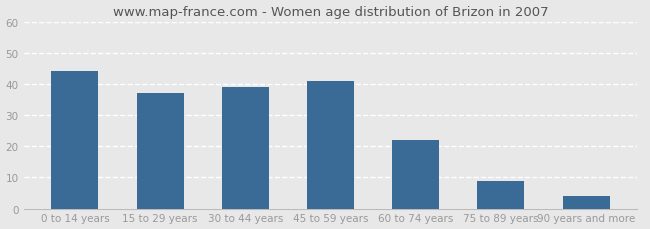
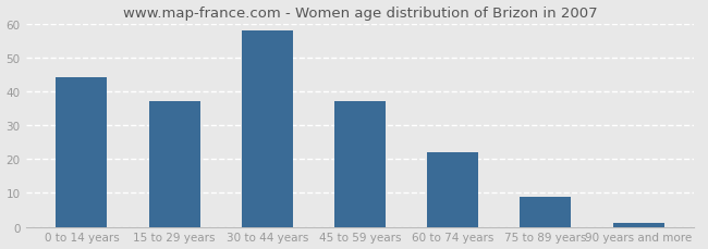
30 to 44 years: 39 -> 58
45 to 59 years: 41 -> 37
90 years and more: 4 -> 1
